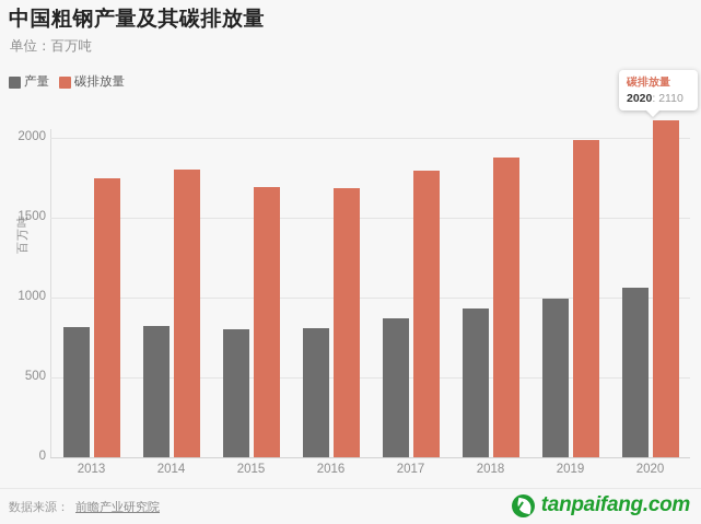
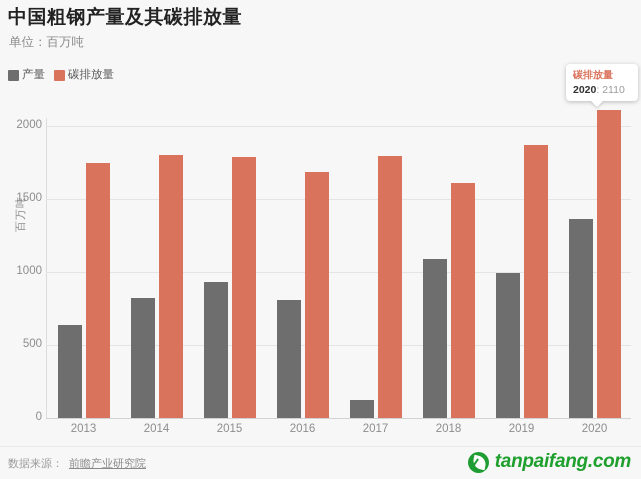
产量/2013: 820 -> 640
产量/2015: 800 -> 930
碳排放量/2015: 1690 -> 1790
产量/2017: 870 -> 120
产量/2018: 930 -> 1090
碳排放量/2018: 1880 -> 1610
碳排放量/2019: 1980 -> 1870
产量/2020: 1060 -> 1360
